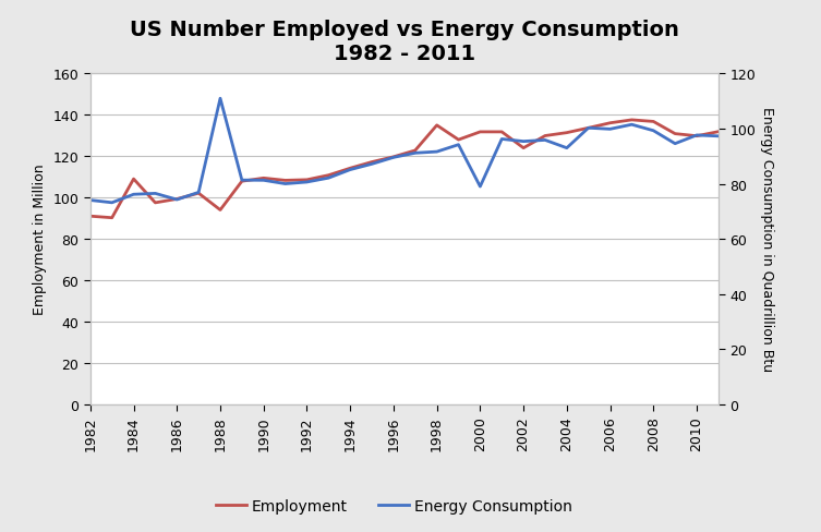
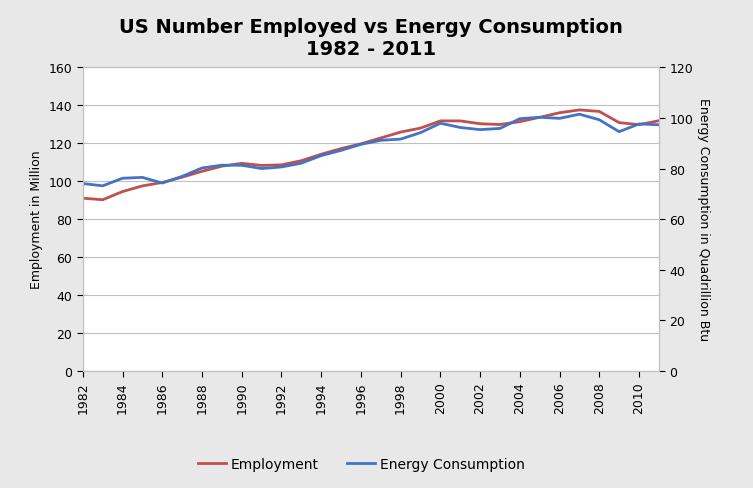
Employment/1984: 109 -> 94
Employment/1988: 94 -> 105
Energy Consumption/1988: 111.0 -> 80.2
Employment/1998: 135 -> 126
Energy Consumption/2000: 79.0 -> 97.9
Employment/2002: 124 -> 130
Energy Consumption/2004: 93.0 -> 99.7
